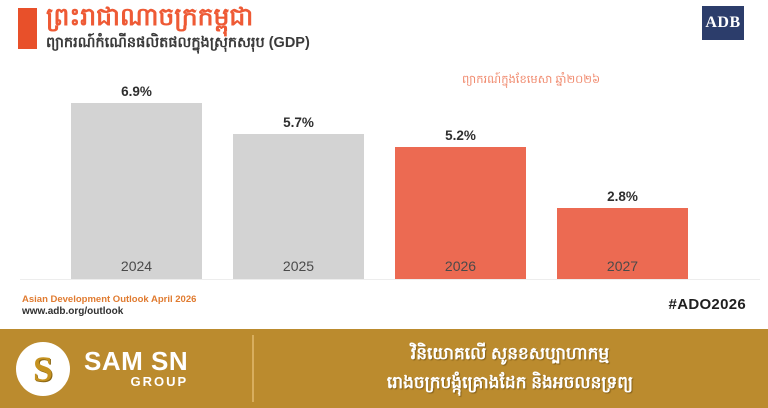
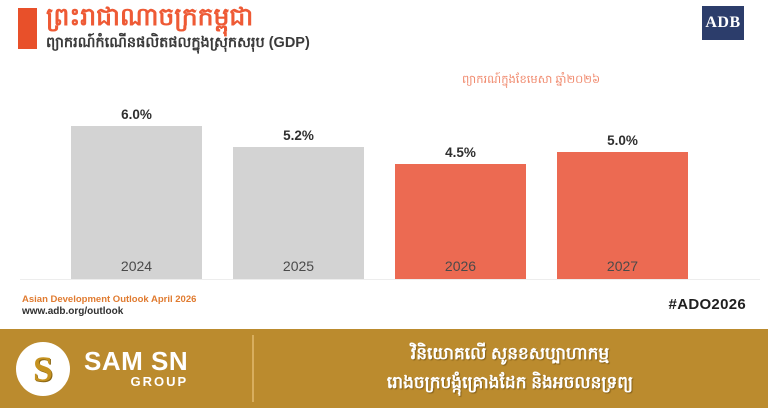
2024: 6.9% -> 6.0%
2025: 5.7% -> 5.2%
2026: 5.2% -> 4.5%
2027: 2.8% -> 5.0%
